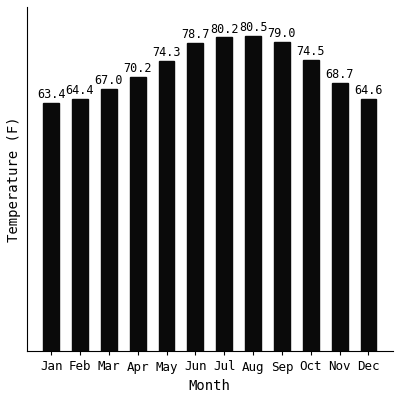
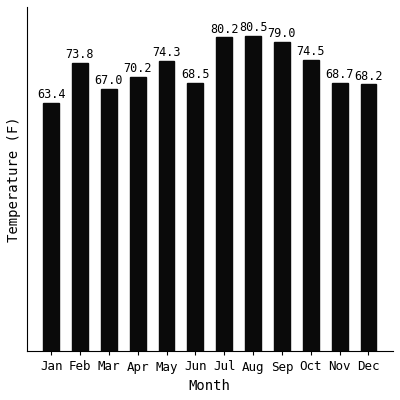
Feb: 64.4 -> 73.8
Jun: 78.7 -> 68.5
Dec: 64.6 -> 68.2
